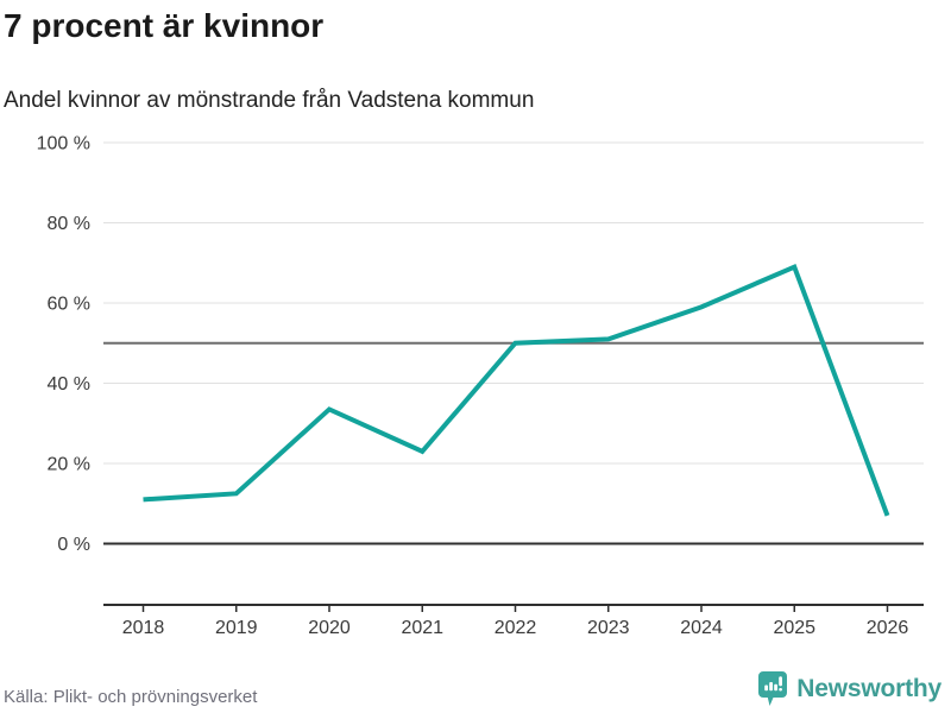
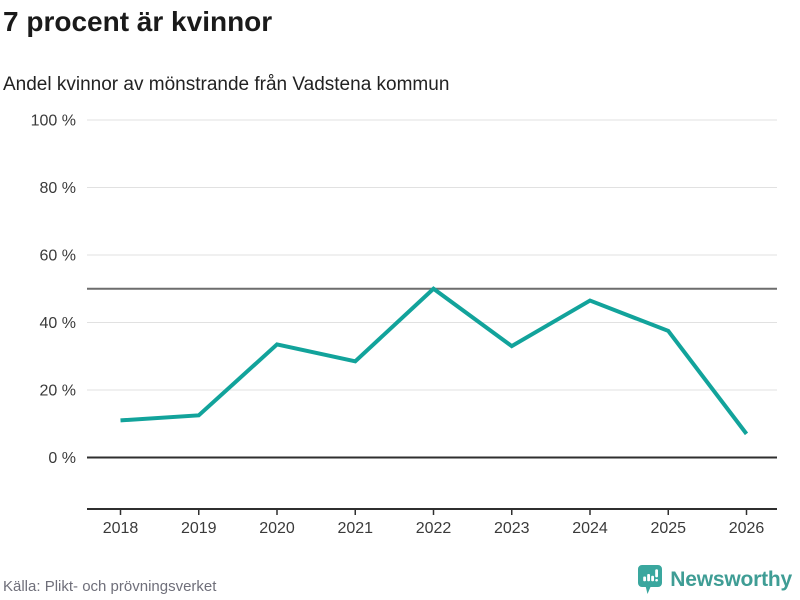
2021: 23% -> 28%
2023: 51% -> 33%
2024: 59% -> 46%
2025: 69% -> 38%
